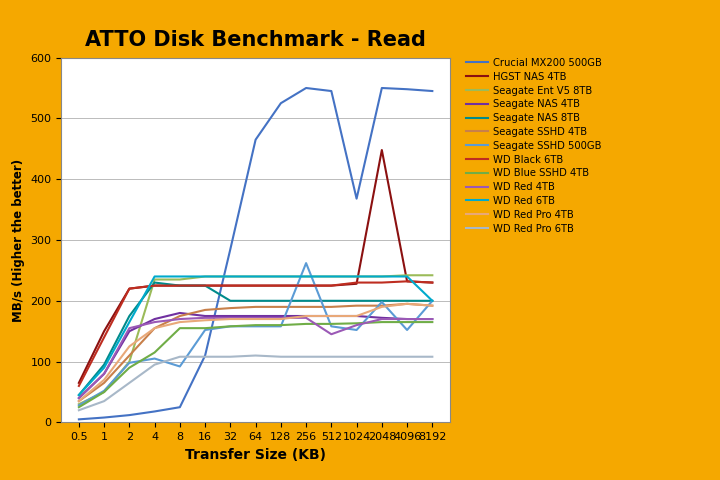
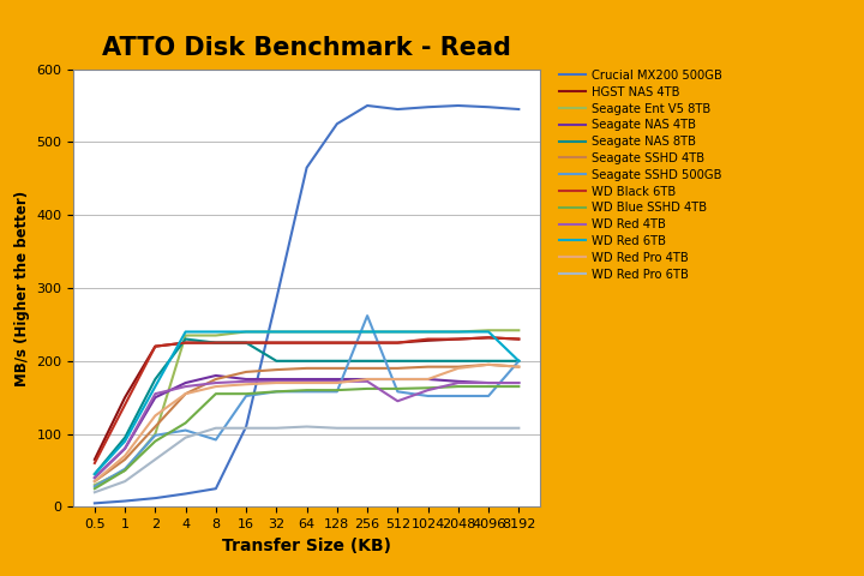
Crucial MX200 500GB/1024: 368 -> 548
HGST NAS 4TB/2048: 448 -> 230
Seagate SSHD 500GB/2048: 198 -> 152
